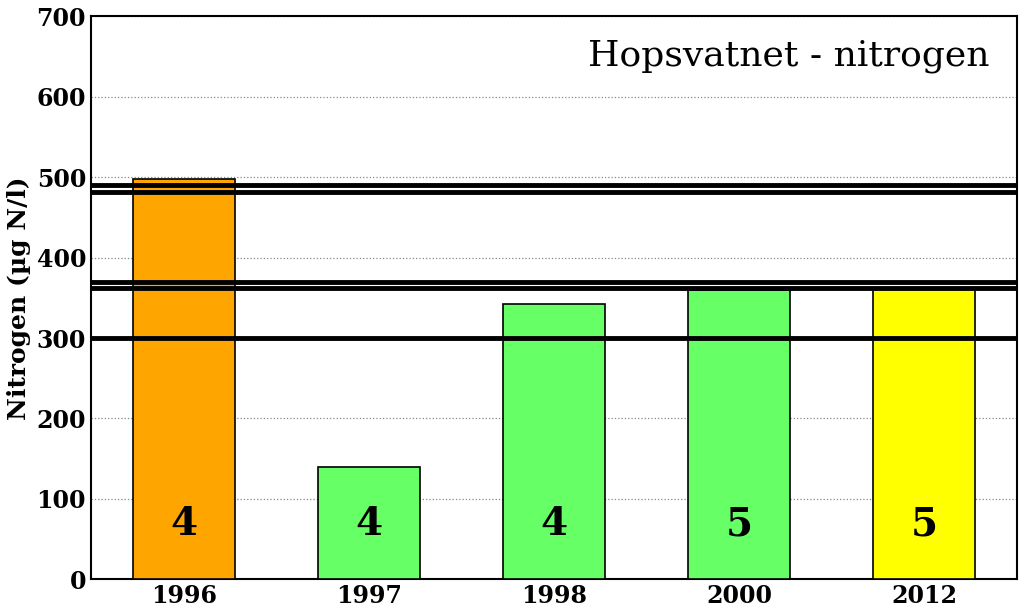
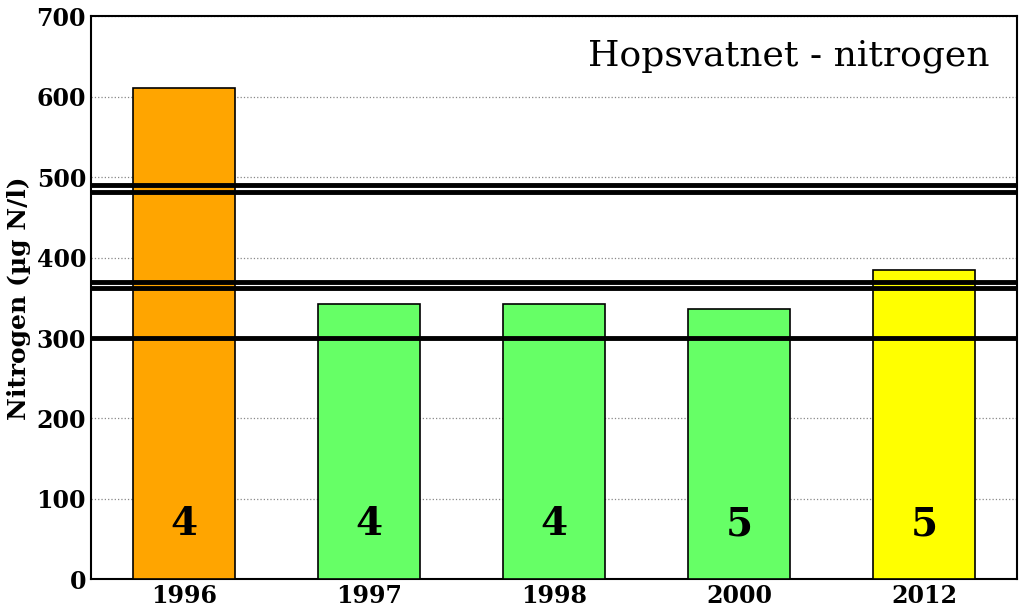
1996: 498 -> 611
1997: 140 -> 342
2000: 360 -> 336
2012: 362 -> 385
